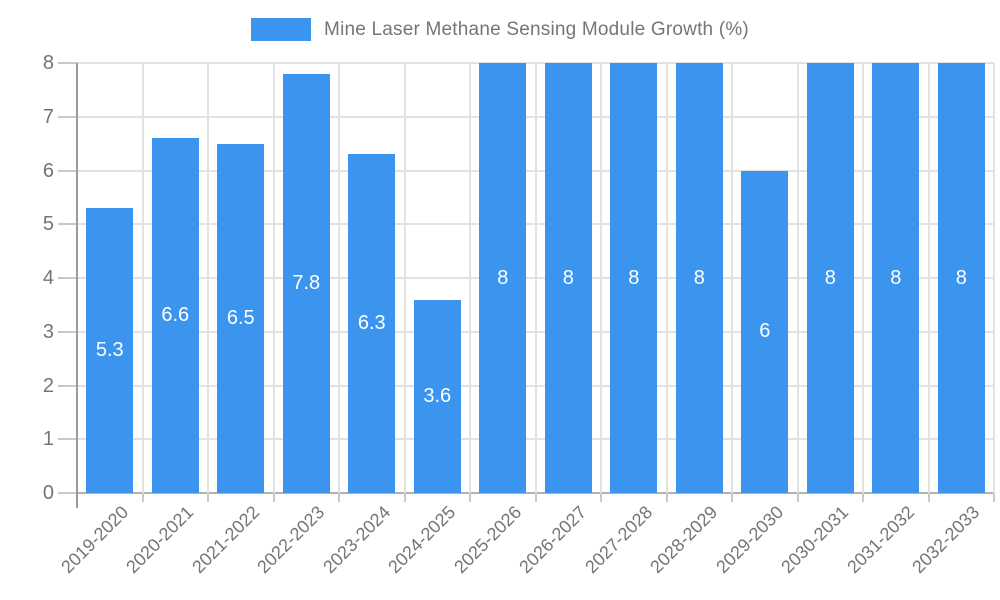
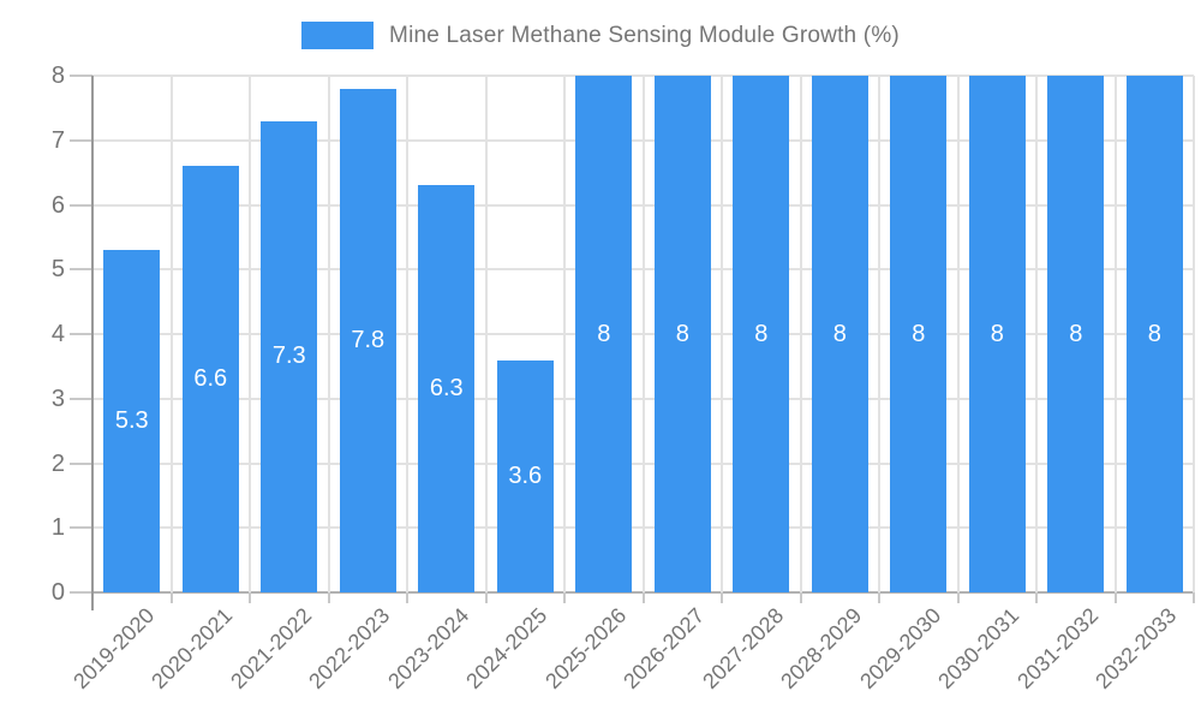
2021-2022: 6.5 -> 7.3
2029-2030: 6 -> 8
